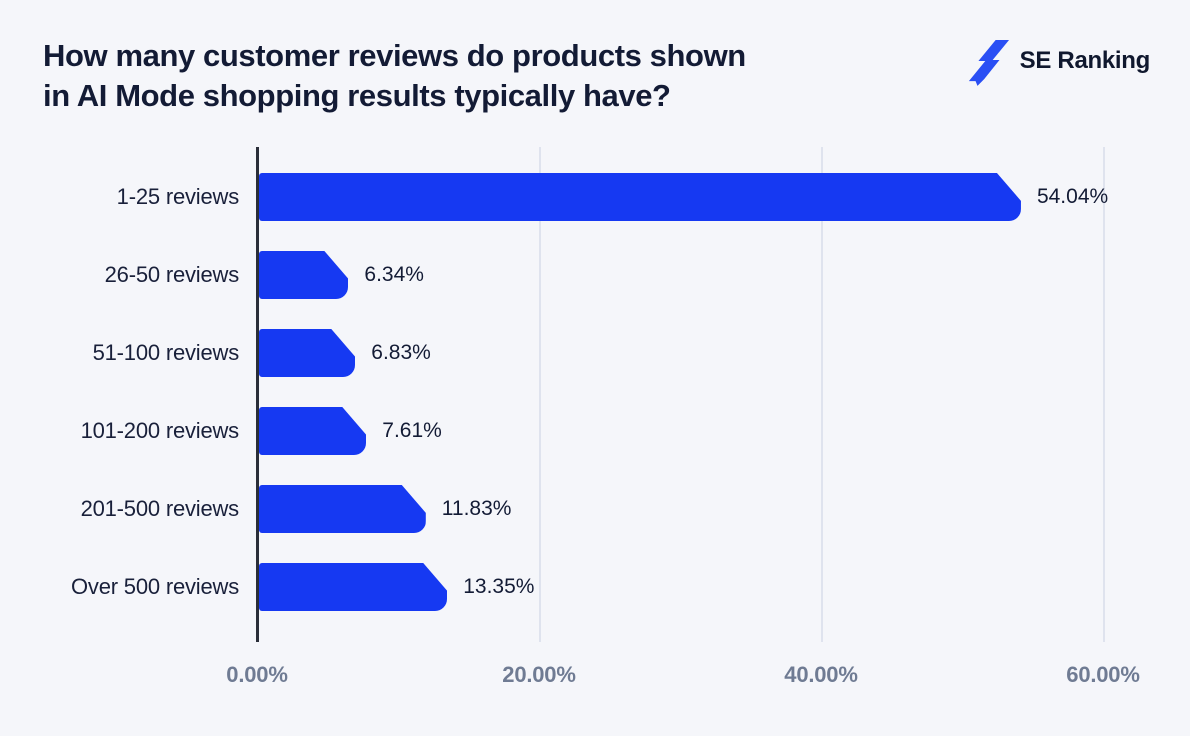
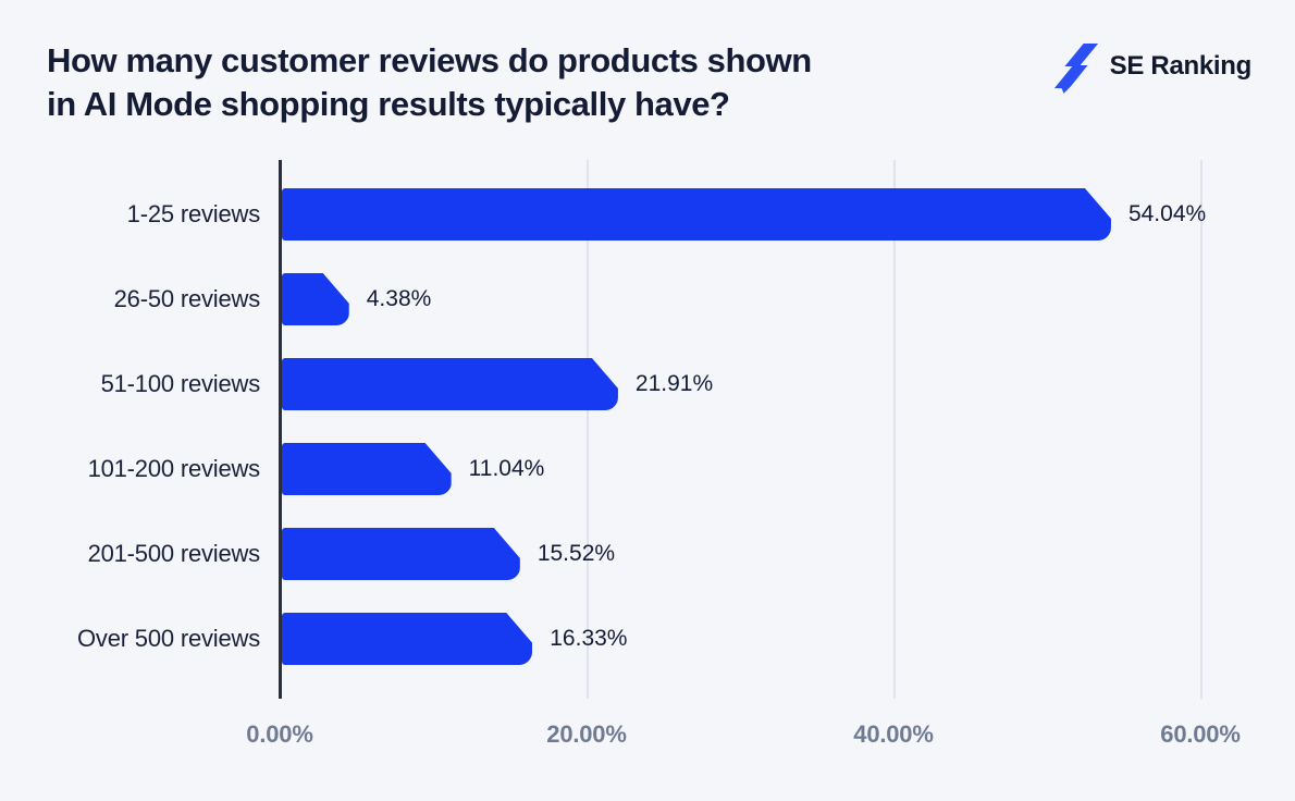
26-50 reviews: 6.34% -> 4.38%
51-100 reviews: 6.83% -> 21.91%
101-200 reviews: 7.61% -> 11.04%
201-500 reviews: 11.83% -> 15.52%
Over 500 reviews: 13.35% -> 16.33%
